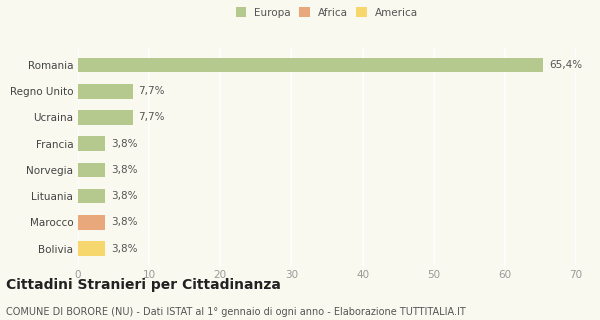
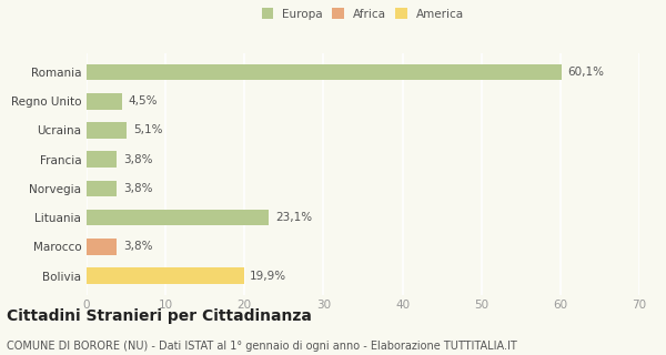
Romania: 65,4% -> 60,1%
Regno Unito: 7,7% -> 4,5%
Ucraina: 7,7% -> 5,1%
Lituania: 3,8% -> 23,1%
Bolivia: 3,8% -> 19,9%
